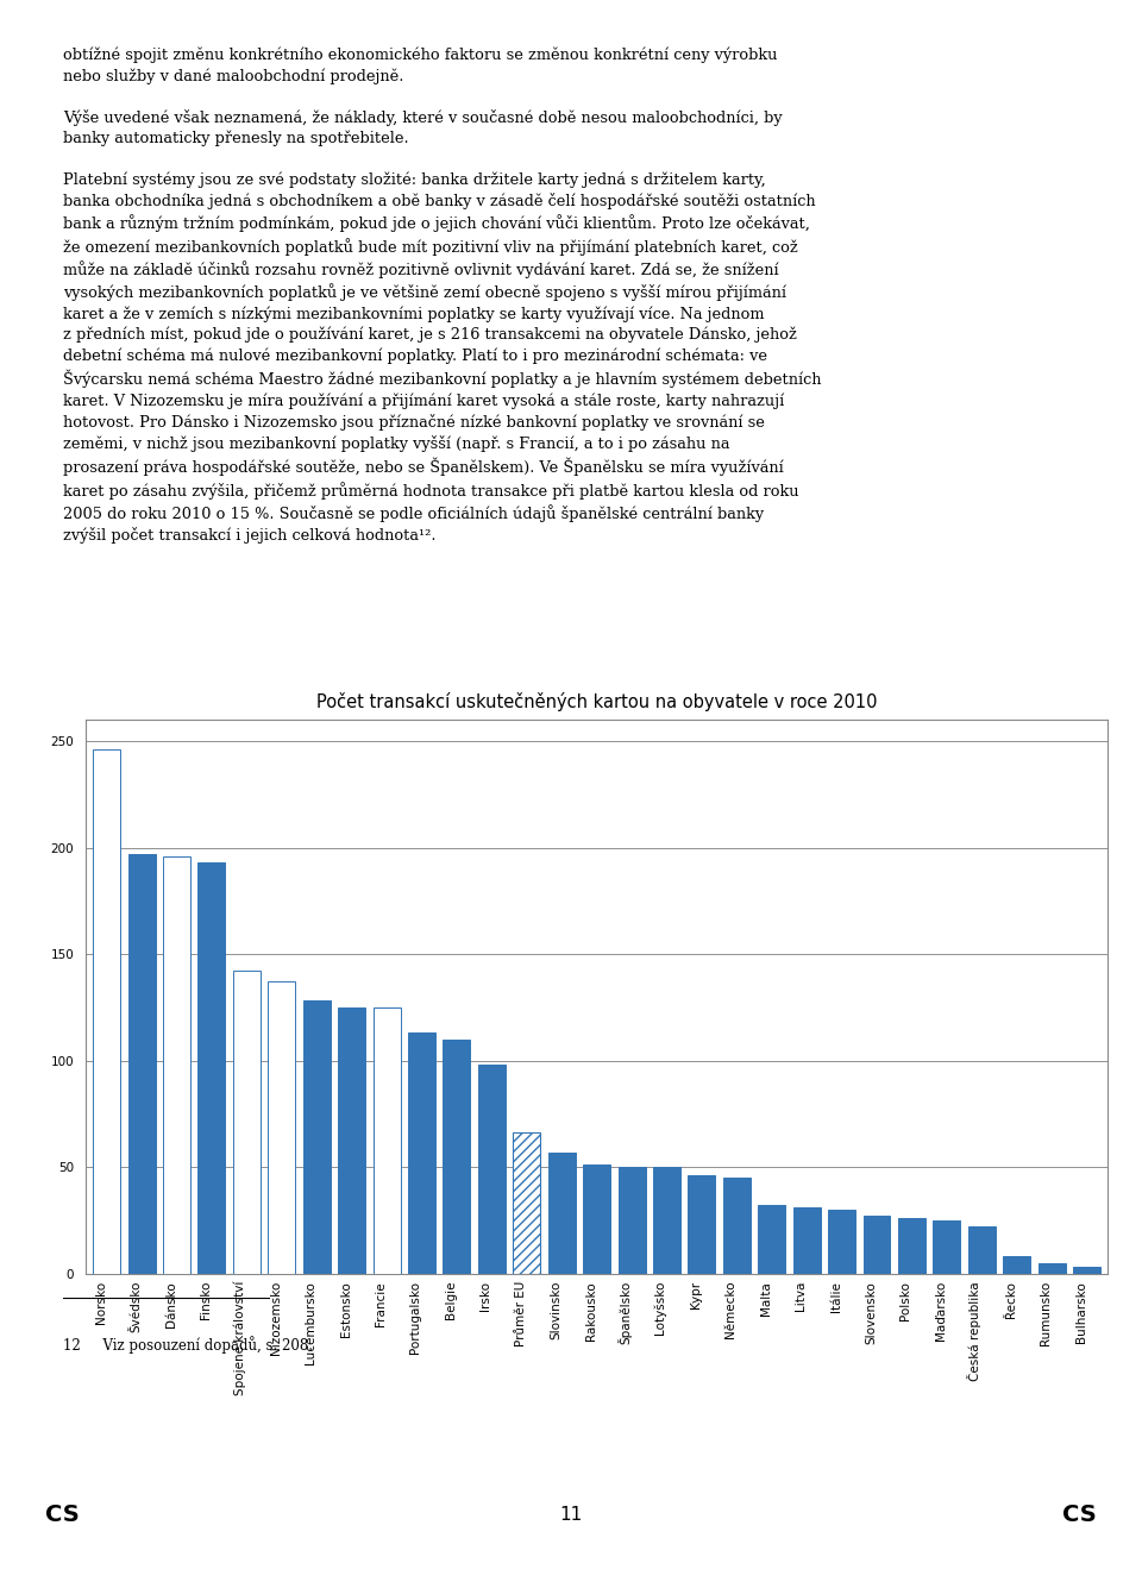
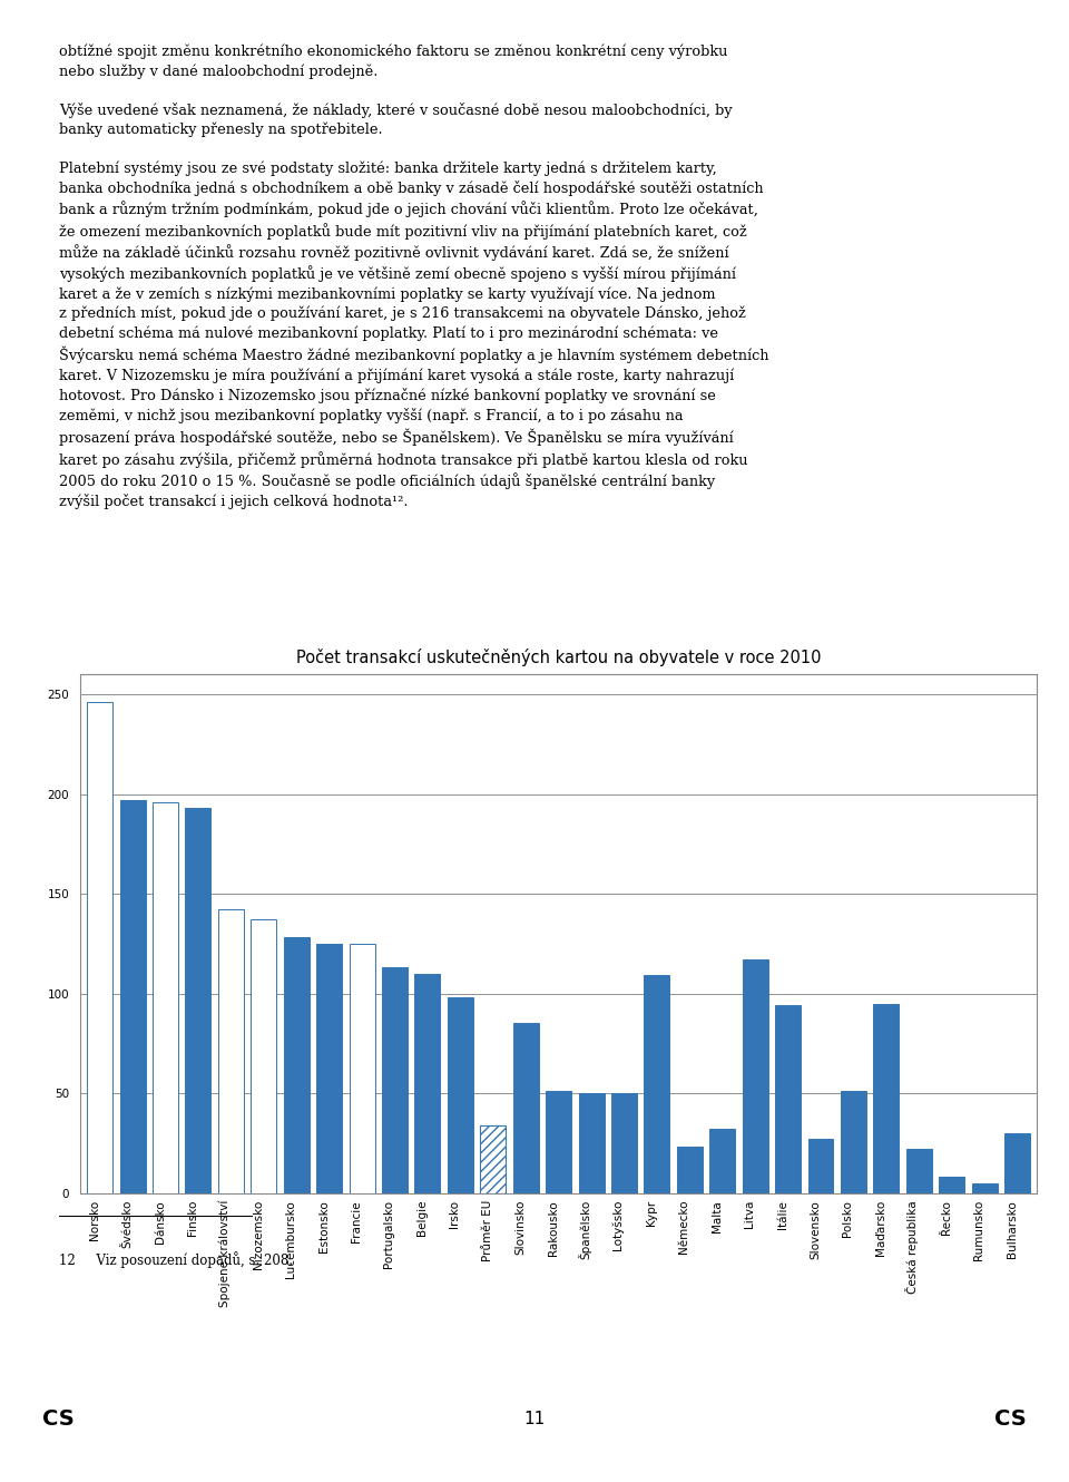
Průměr EU: 66 -> 34
Slovinsko: 57 -> 85
Kypr: 46 -> 109
Německo: 45 -> 23
Litva: 31 -> 117
Itálie: 30 -> 94
Polsko: 26 -> 51
Maďarsko: 25 -> 95
Bulharsko: 3 -> 30
